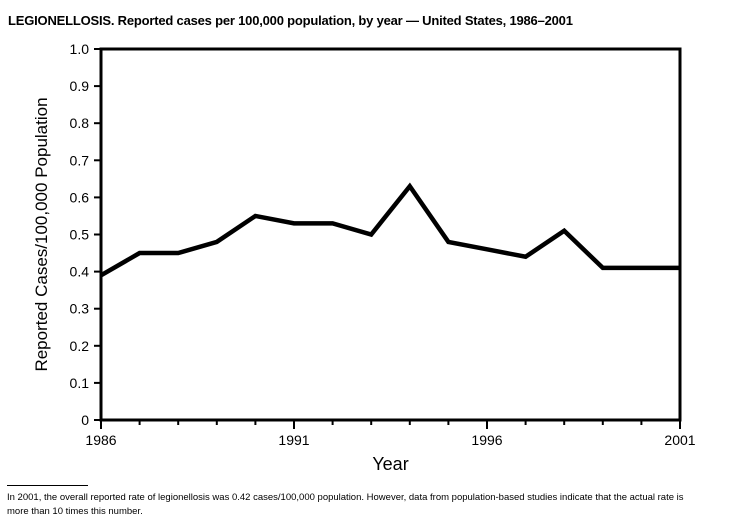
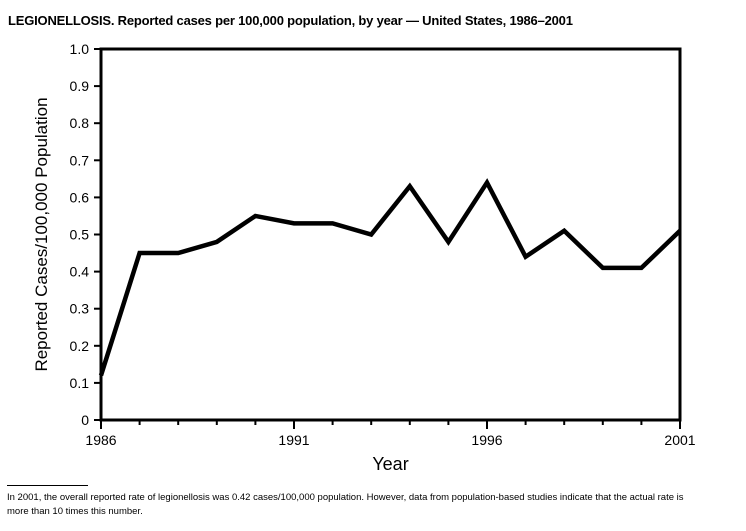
1986: 0.39 -> 0.12
1996: 0.46 -> 0.64
2001: 0.41 -> 0.51
